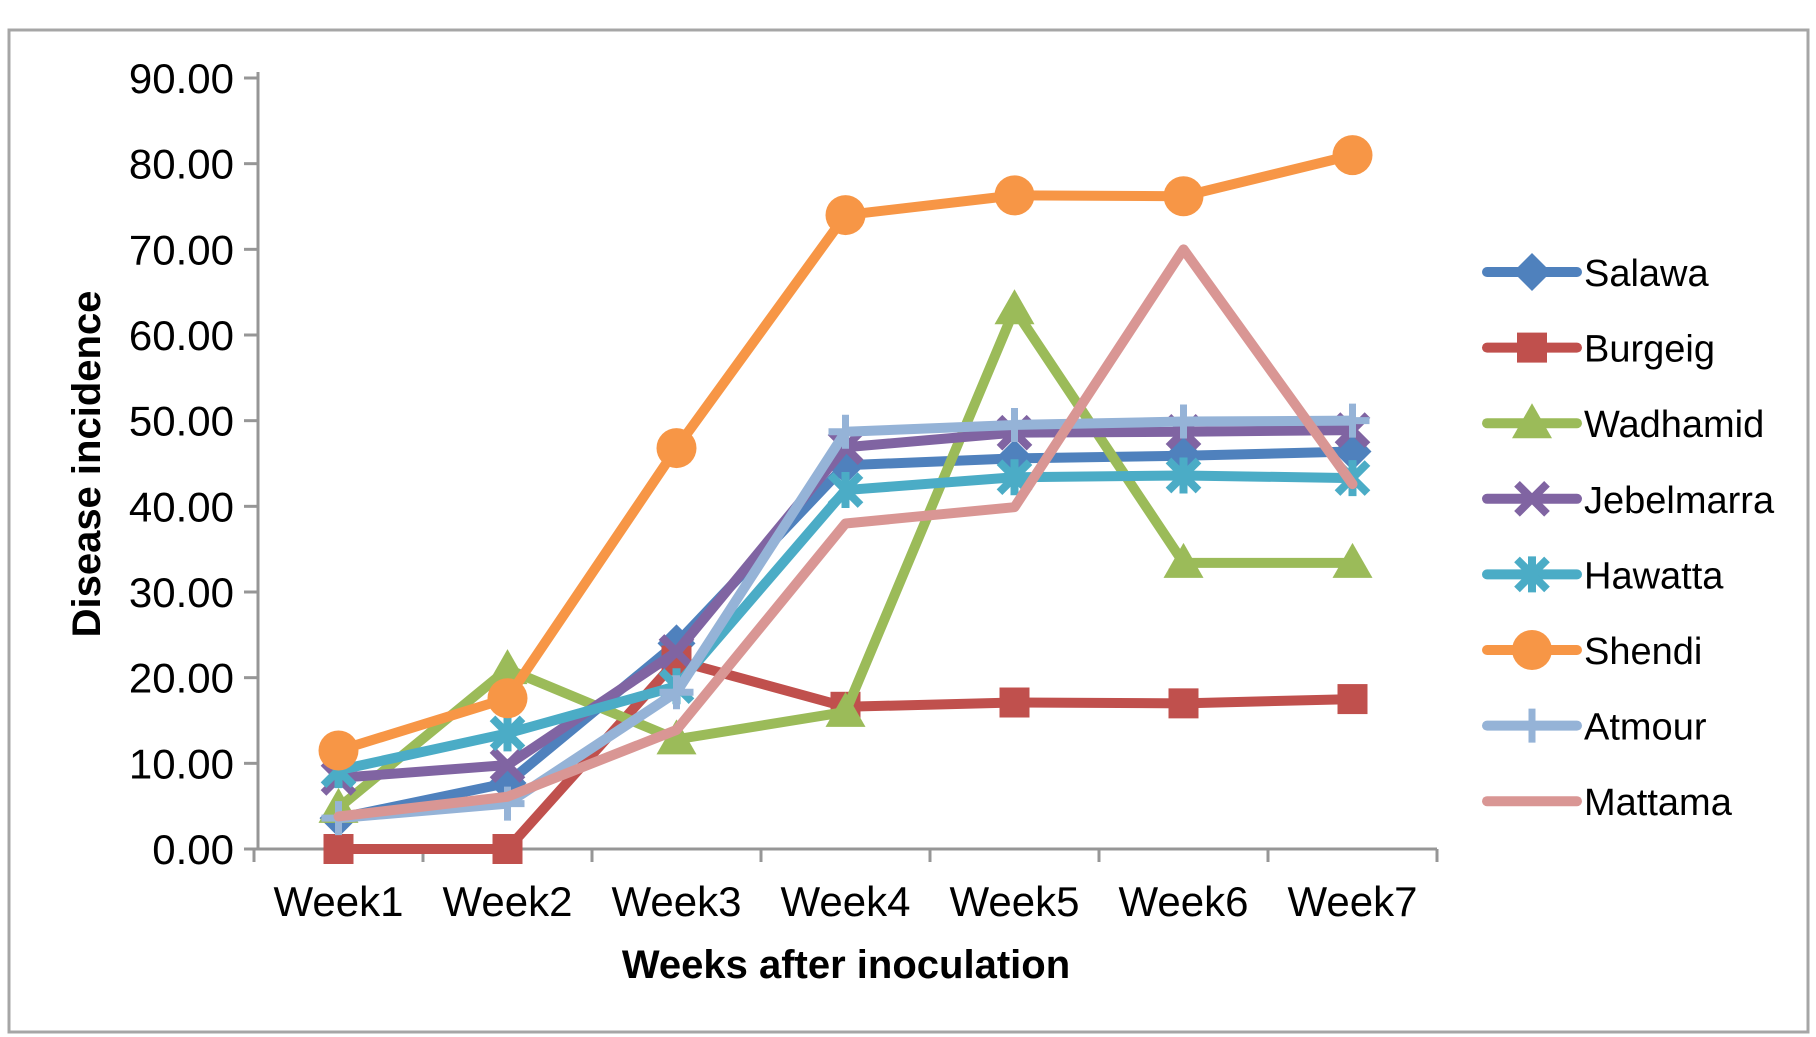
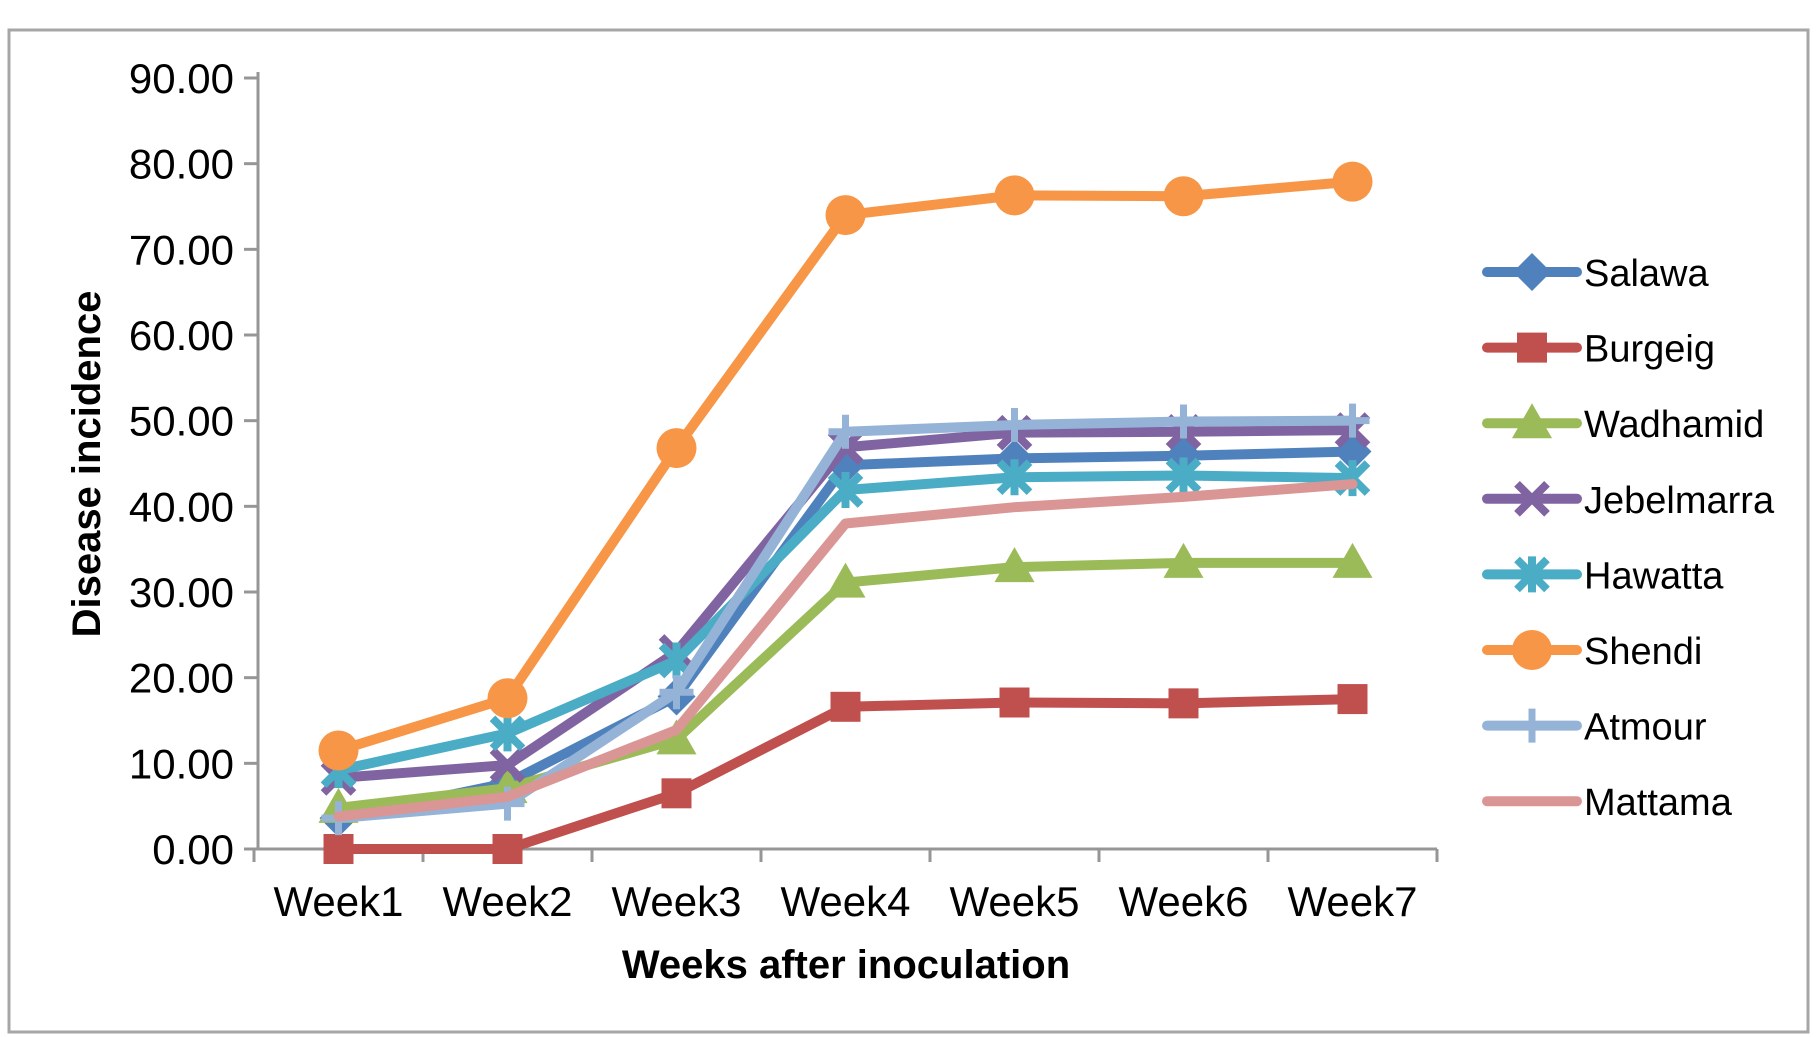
Wadhamid/Week2: 21 -> 7
Salawa/Week3: 24 -> 18
Burgeig/Week3: 22 -> 6
Hawatta/Week3: 19 -> 22
Wadhamid/Week4: 16 -> 31
Wadhamid/Week5: 63 -> 33
Mattama/Week6: 70 -> 41
Shendi/Week7: 81 -> 78
